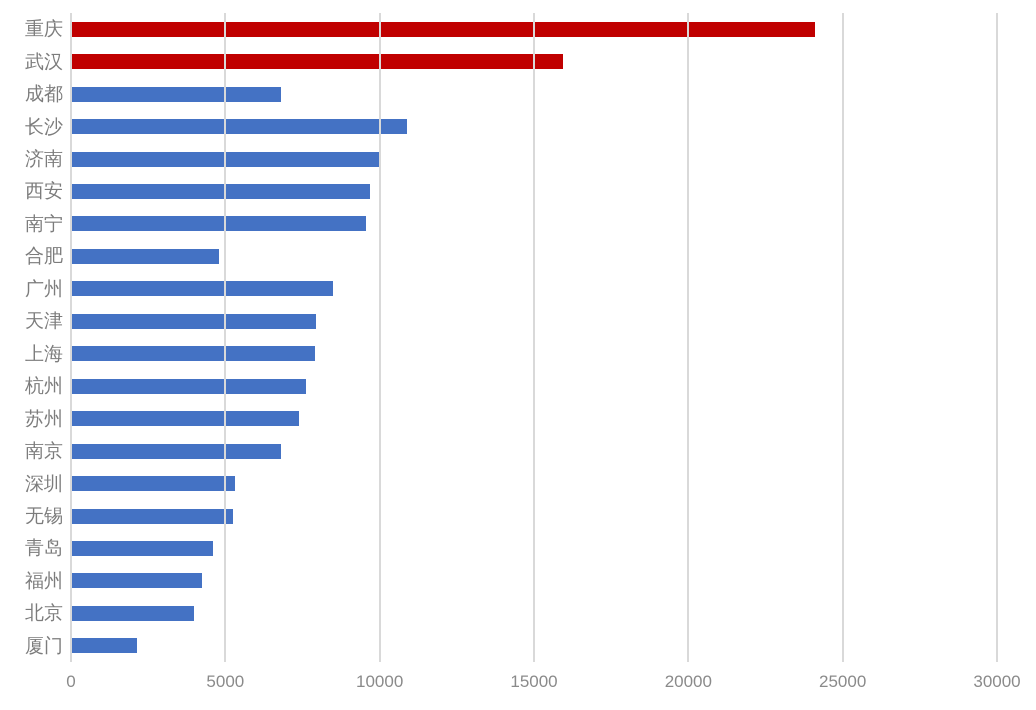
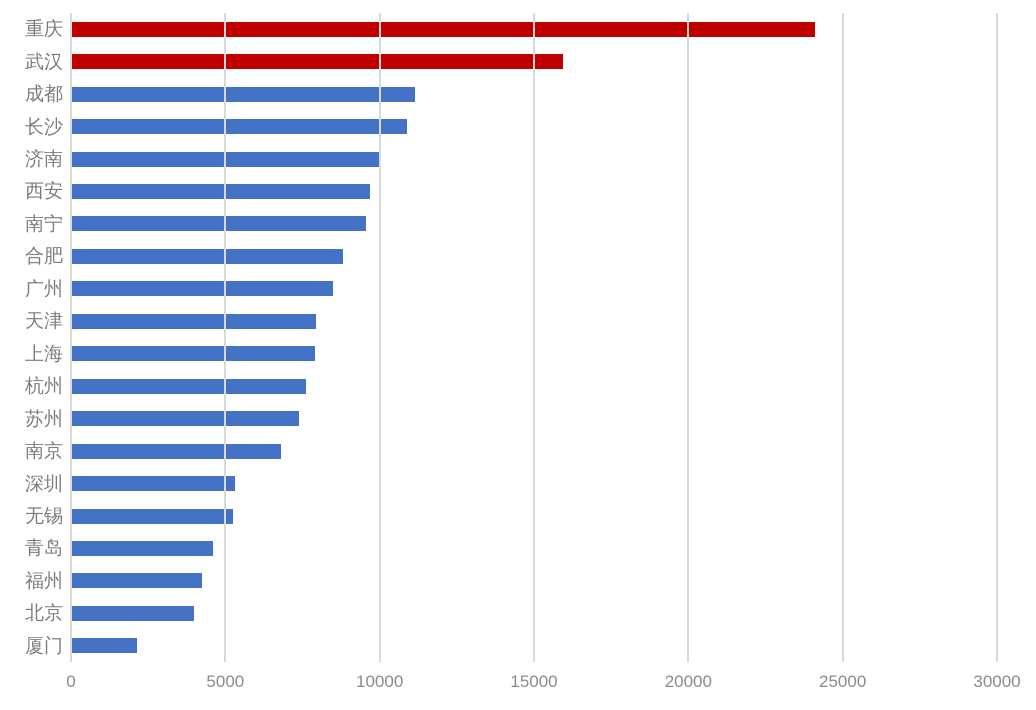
成都: 6800 -> 11200
合肥: 4800 -> 8800
